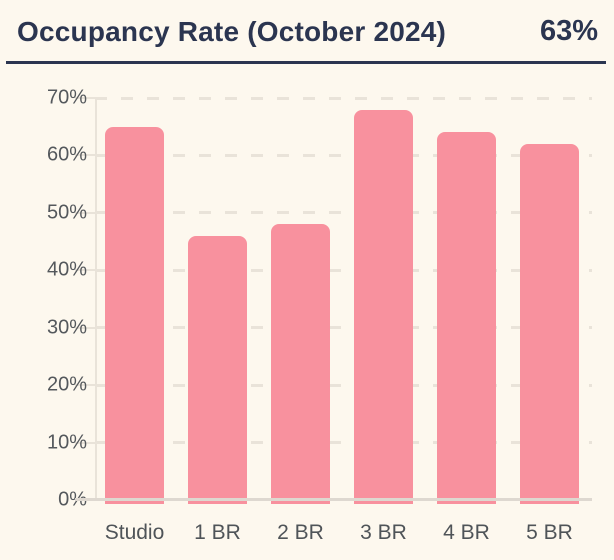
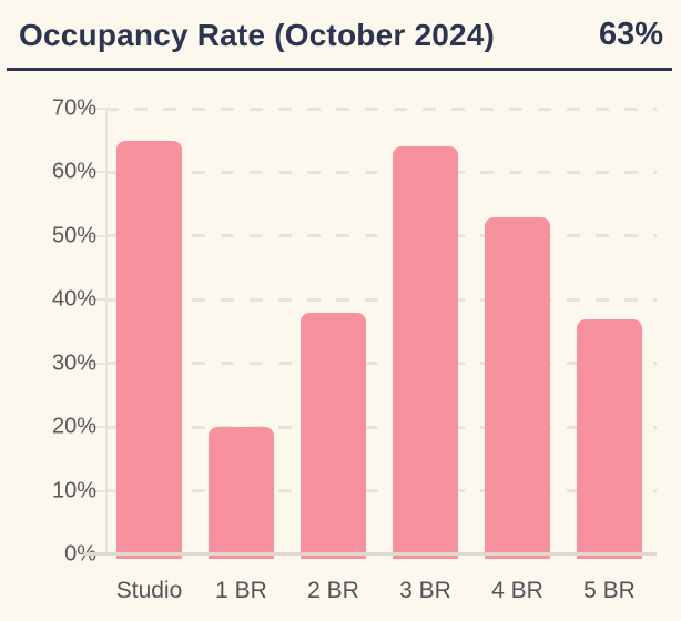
1 BR: 46% -> 20%
2 BR: 48% -> 38%
3 BR: 68% -> 64%
4 BR: 64% -> 53%
5 BR: 62% -> 37%
